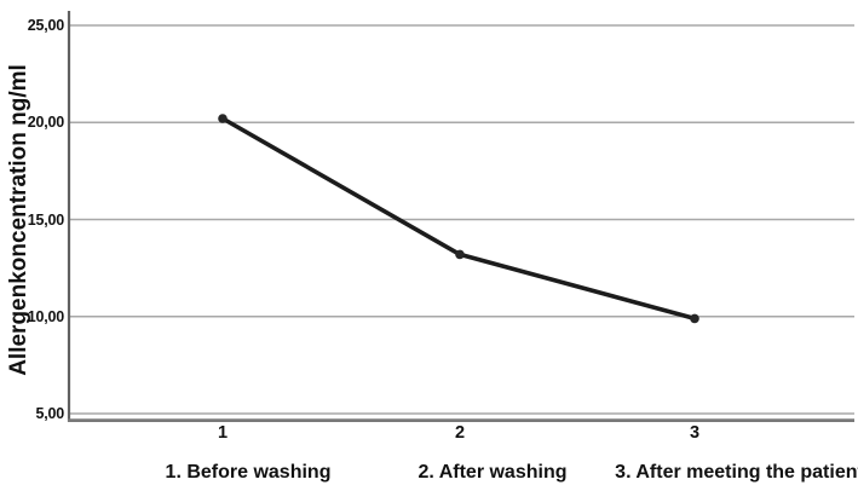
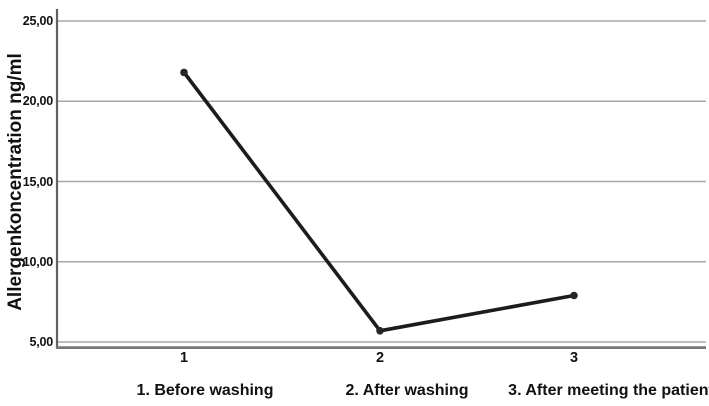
1: 20,2 -> 21,8
2: 13,2 -> 5,7
3: 9,9 -> 7,9
